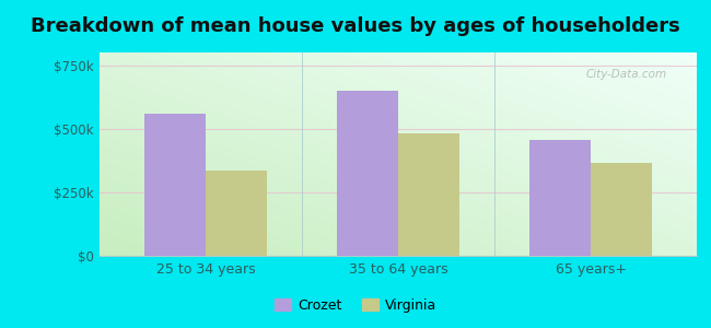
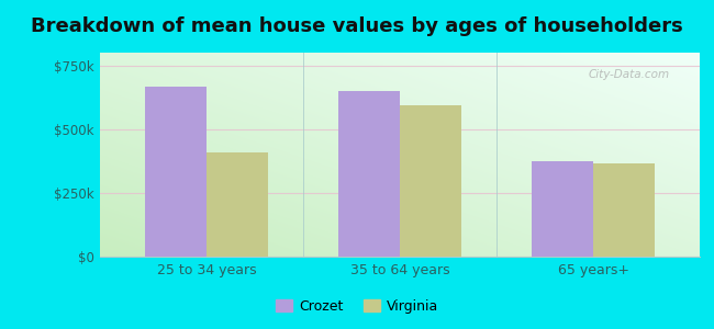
Crozet/25 to 34 years: $560k -> $665k
Virginia/25 to 34 years: $335k -> $410k
Virginia/35 to 64 years: $480k -> $595k
Crozet/65 years+: $455k -> $375k
